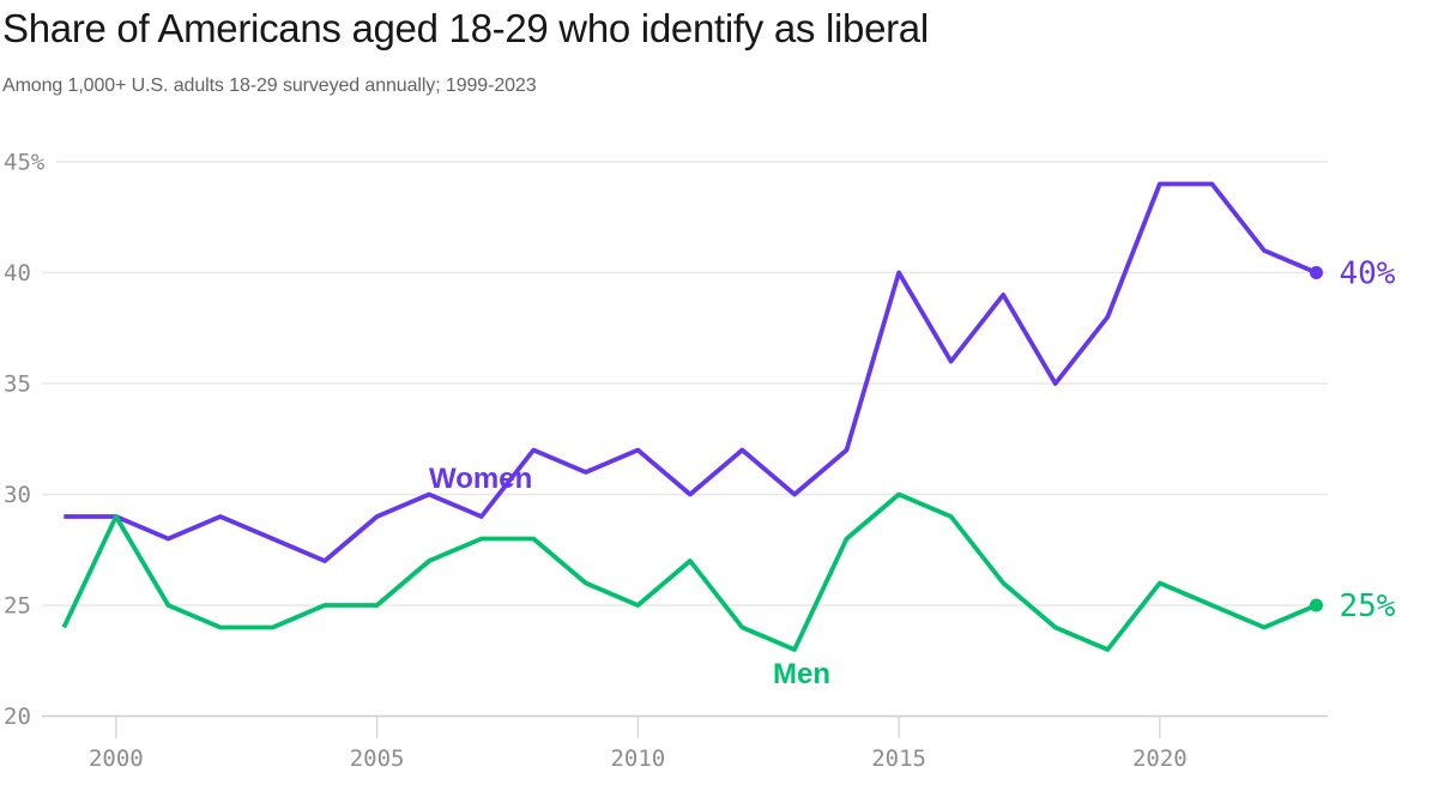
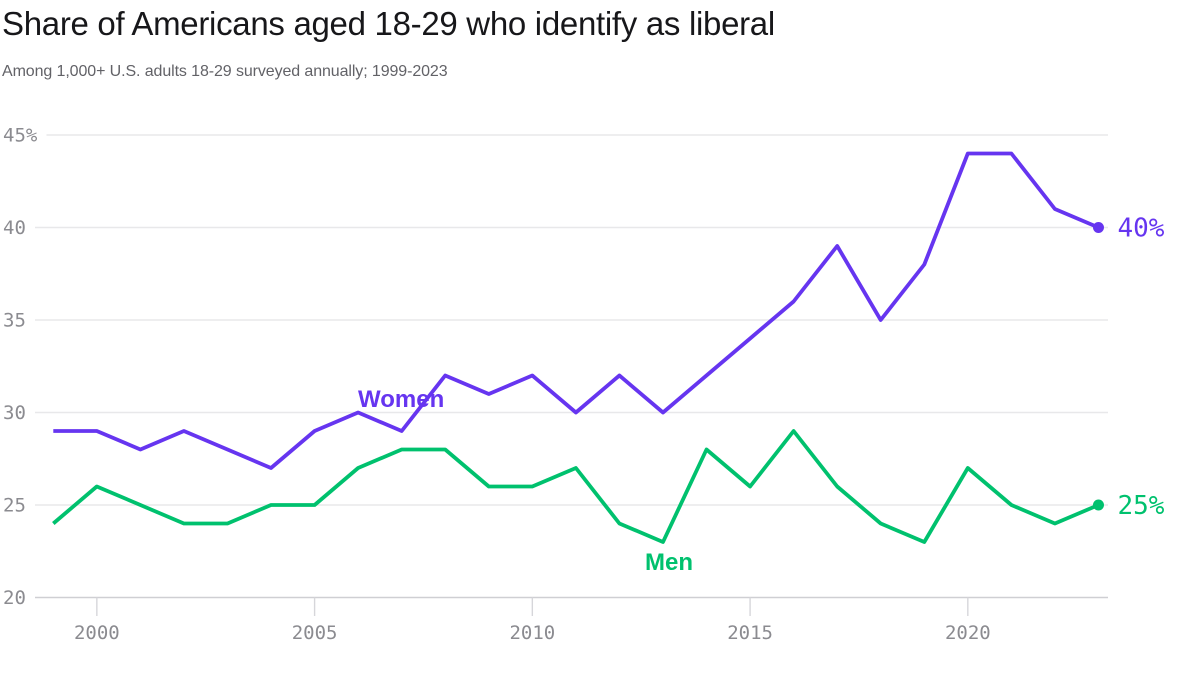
Men/2000: 29% -> 26%
Men/2010: 25% -> 26%
Women/2015: 40% -> 34%
Men/2015: 30% -> 26%
Men/2020: 26% -> 27%
